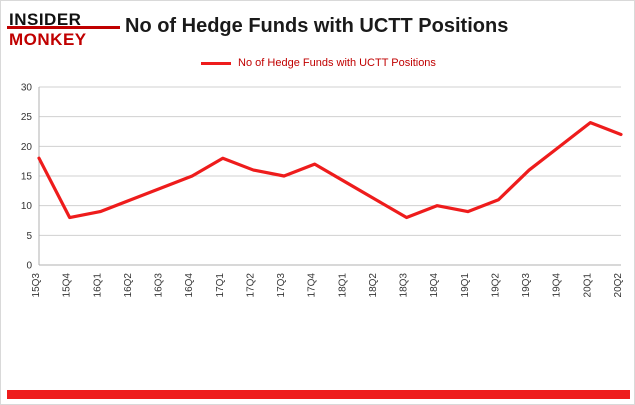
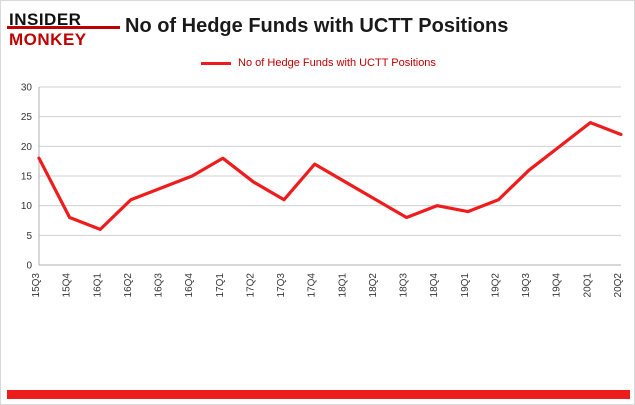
16Q1: 9 -> 6
17Q2: 16 -> 14
17Q3: 15 -> 11
